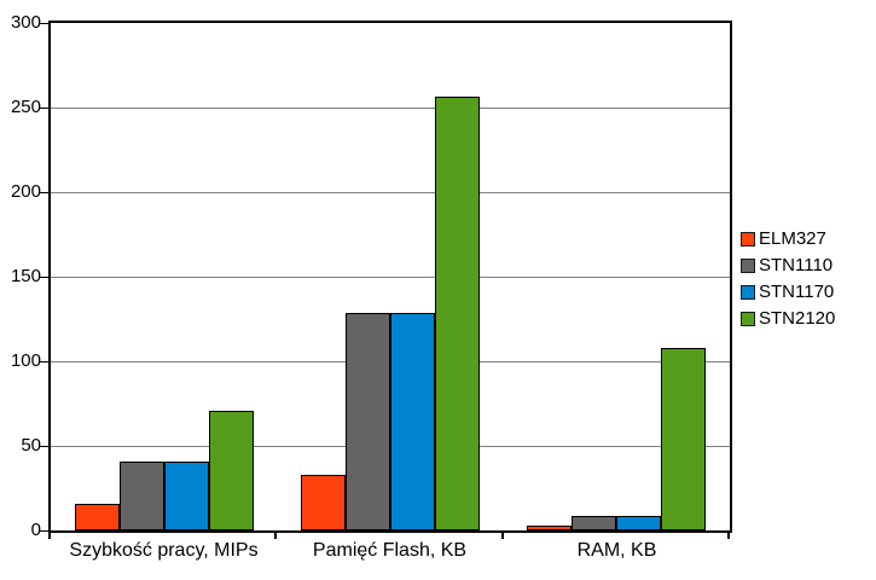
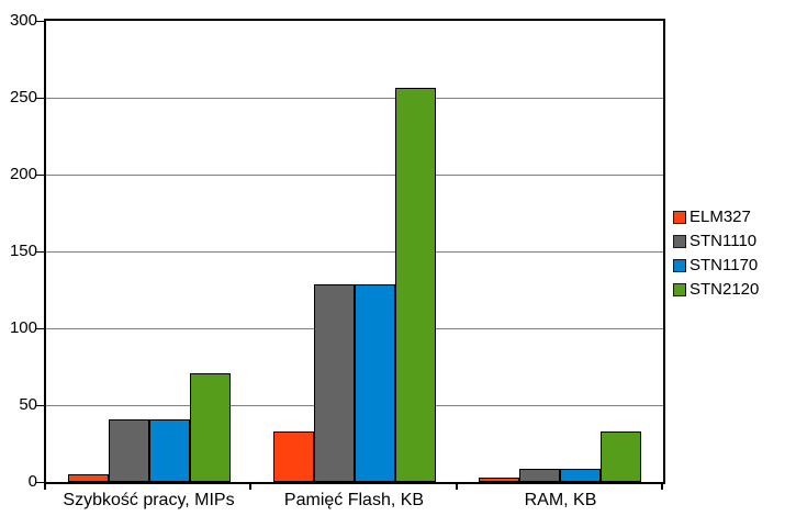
ELM327/Szybkość pracy, MIPs: 15 -> 4
STN2120/RAM, KB: 107 -> 32
